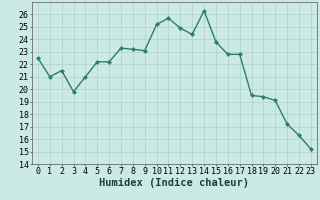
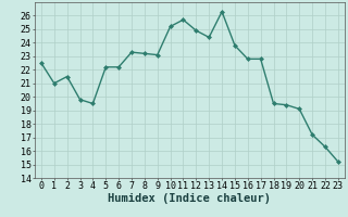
4: 21.0 -> 19.5
